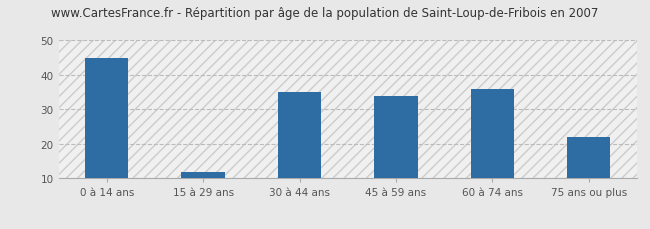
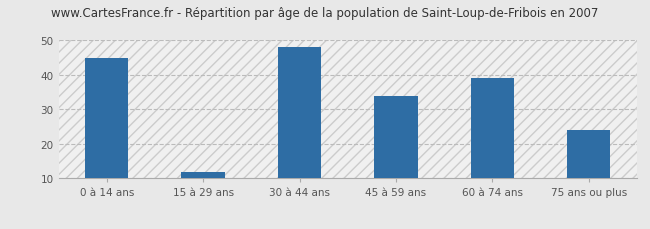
30 à 44 ans: 35 -> 48
60 à 74 ans: 36 -> 39
75 ans ou plus: 22 -> 24
